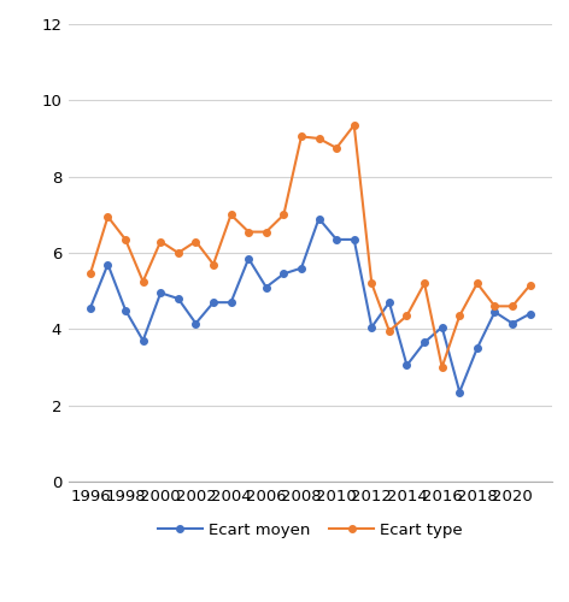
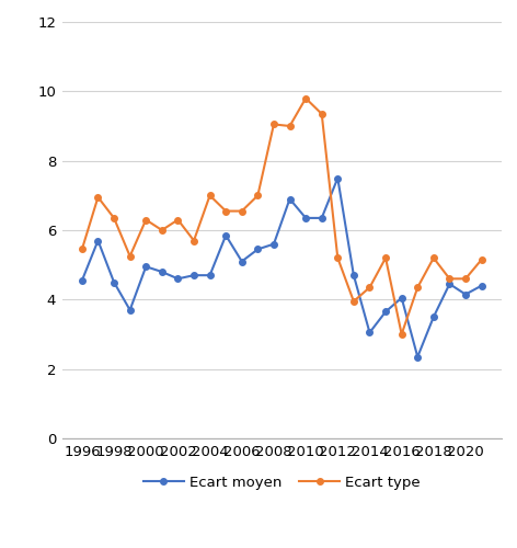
Ecart moyen/2002: 4.15 -> 4.60
Ecart type/2010: 8.75 -> 9.80
Ecart moyen/2012: 4.05 -> 7.50
